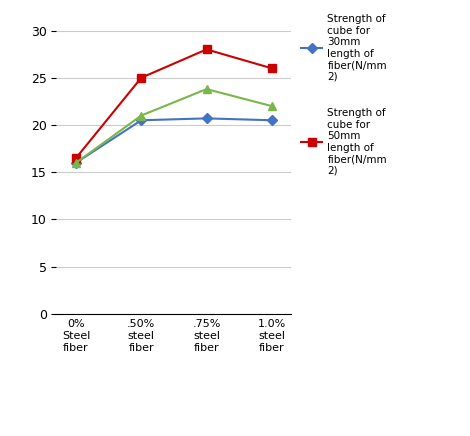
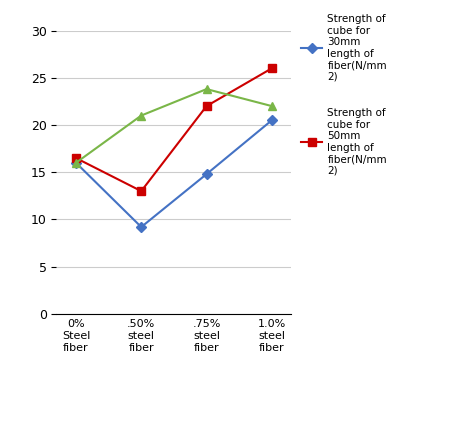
Strength of cube for 30mm length of fiber(N/mm 2)/.50% steel fiber: 20.5 -> 9.2
Strength of cube for 50mm length of fiber(N/mm 2)/.50% steel fiber: 25.0 -> 13.0
Strength of cube for 30mm length of fiber(N/mm 2)/.75% steel fiber: 20.7 -> 14.8
Strength of cube for 50mm length of fiber(N/mm 2)/.75% steel fiber: 28.0 -> 22.0
